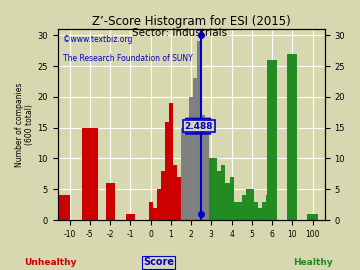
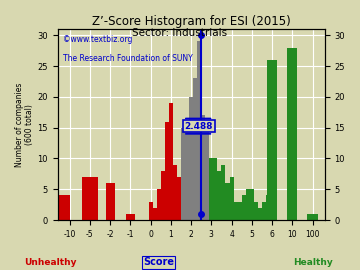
-5: 15 -> 7
10: 27 -> 28
